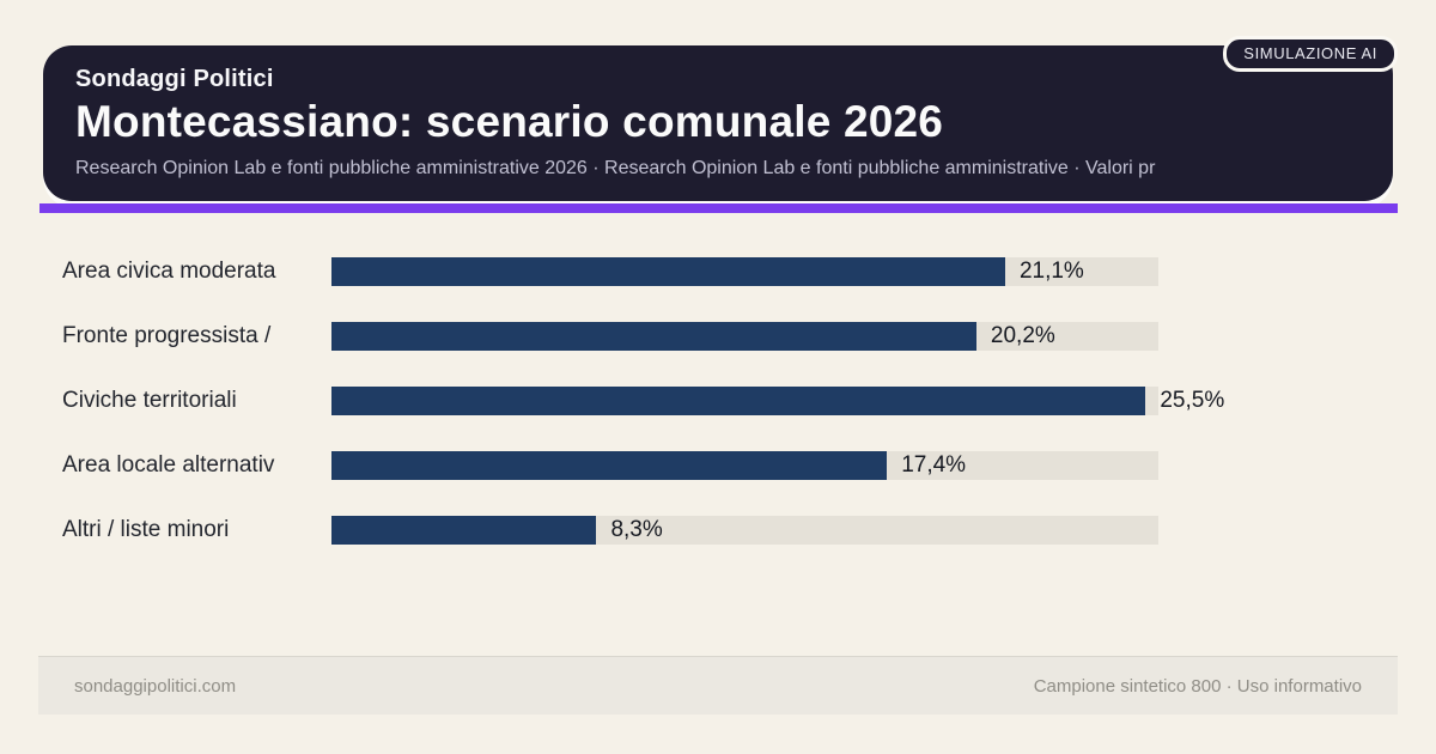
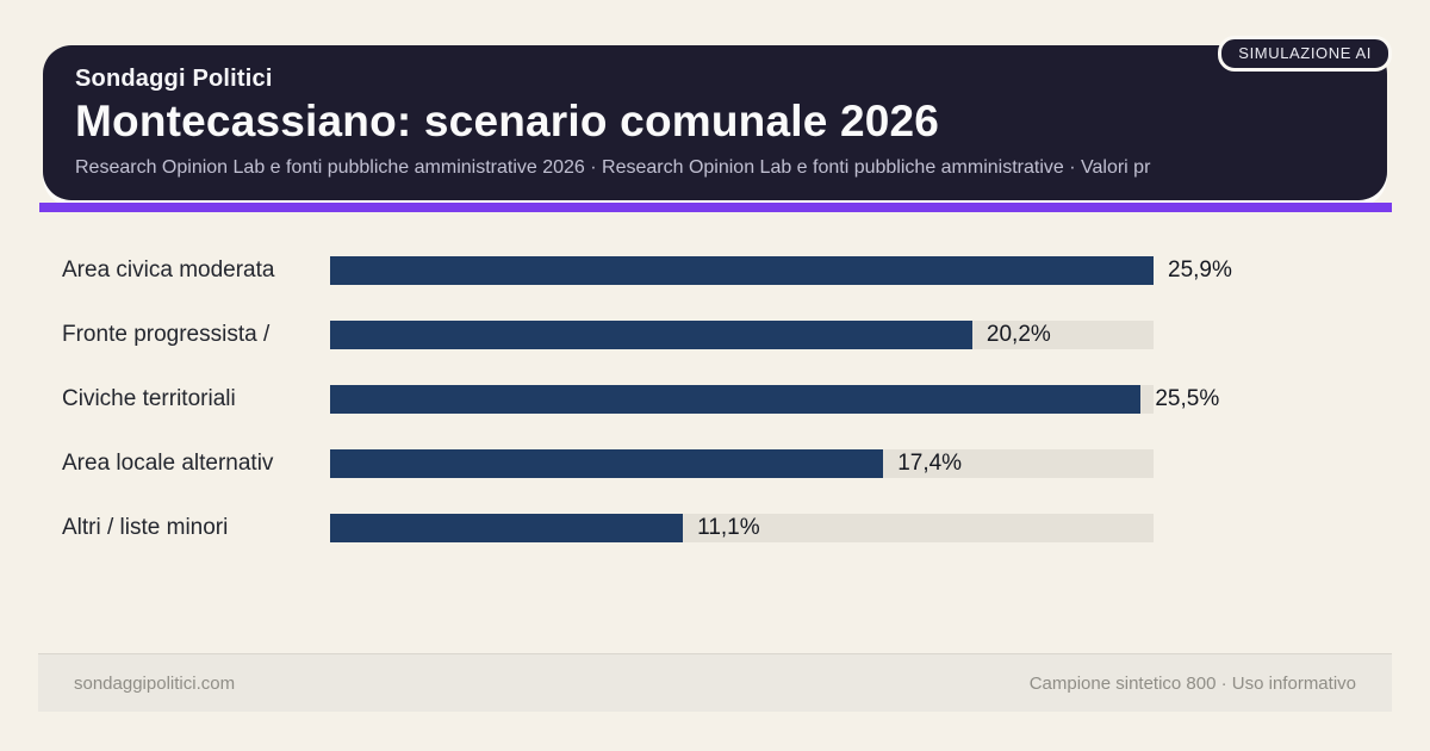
Area civica moderata: 21,1% -> 25,9%
Altri / liste minori: 8,3% -> 11,1%
